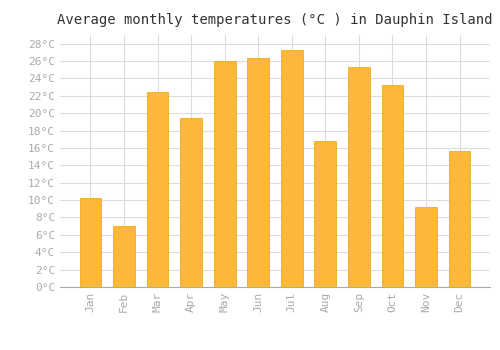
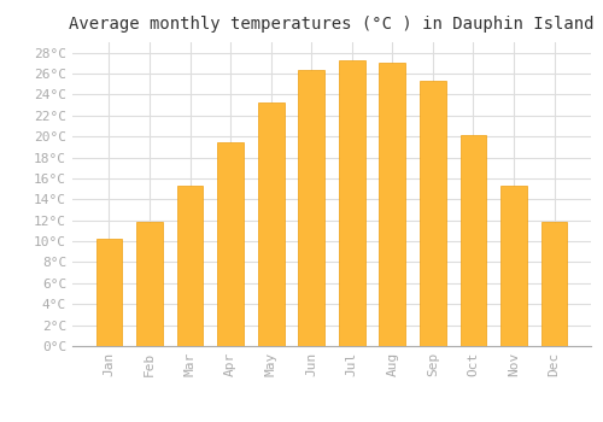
Feb: 7.0°C -> 11.8°C
Mar: 22.4°C -> 15.3°C
May: 26.0°C -> 23.2°C
Aug: 16.8°C -> 27.0°C
Oct: 23.2°C -> 20.1°C
Nov: 9.2°C -> 15.3°C
Dec: 15.6°C -> 11.8°C
